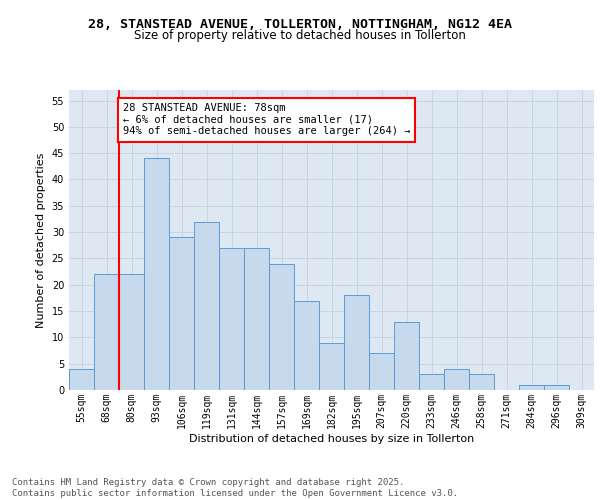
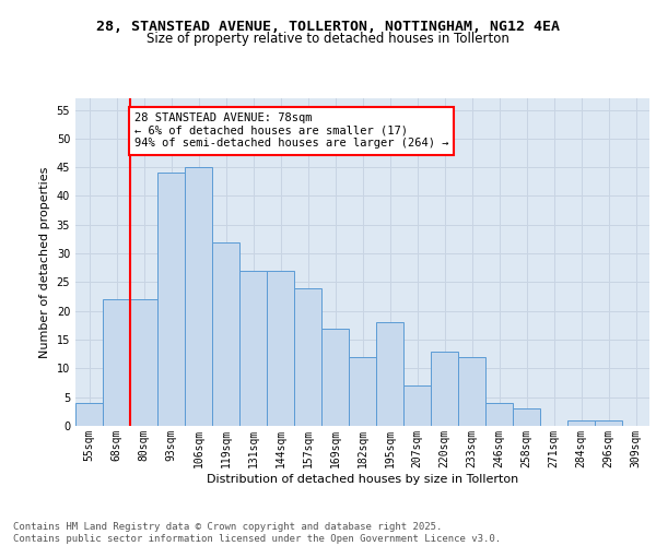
106sqm: 29 -> 45
182sqm: 9 -> 12
233sqm: 3 -> 12
